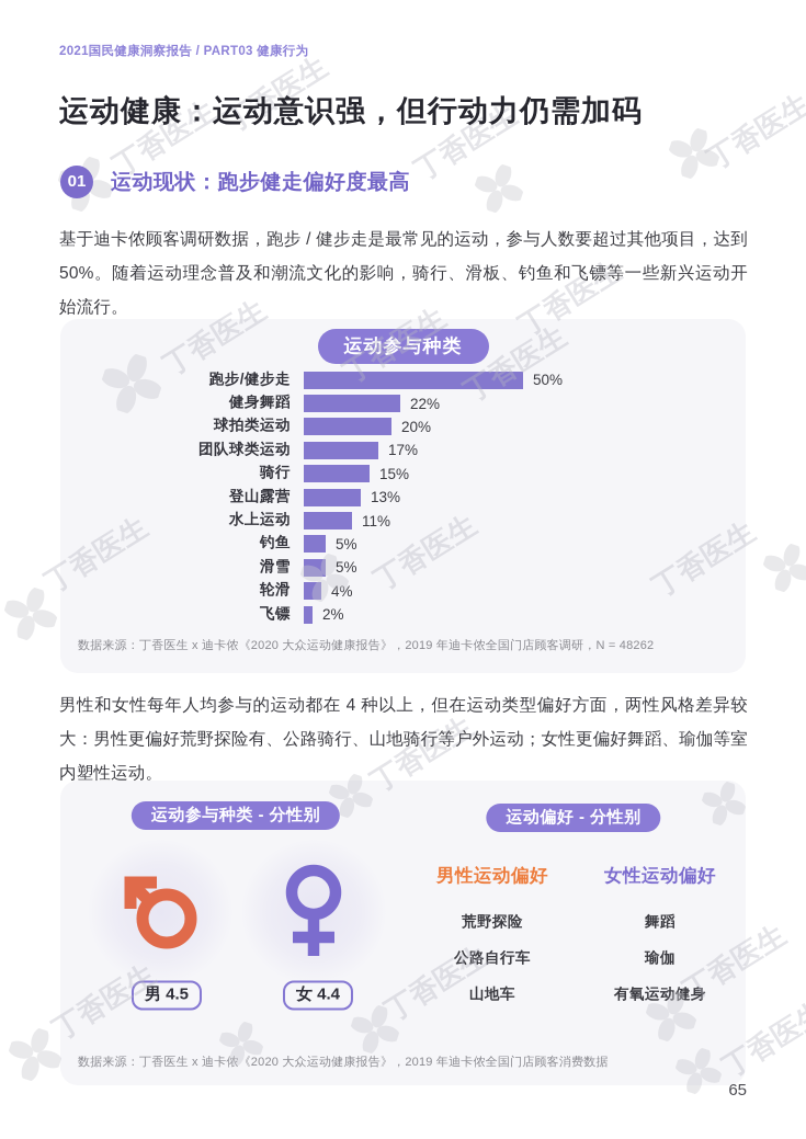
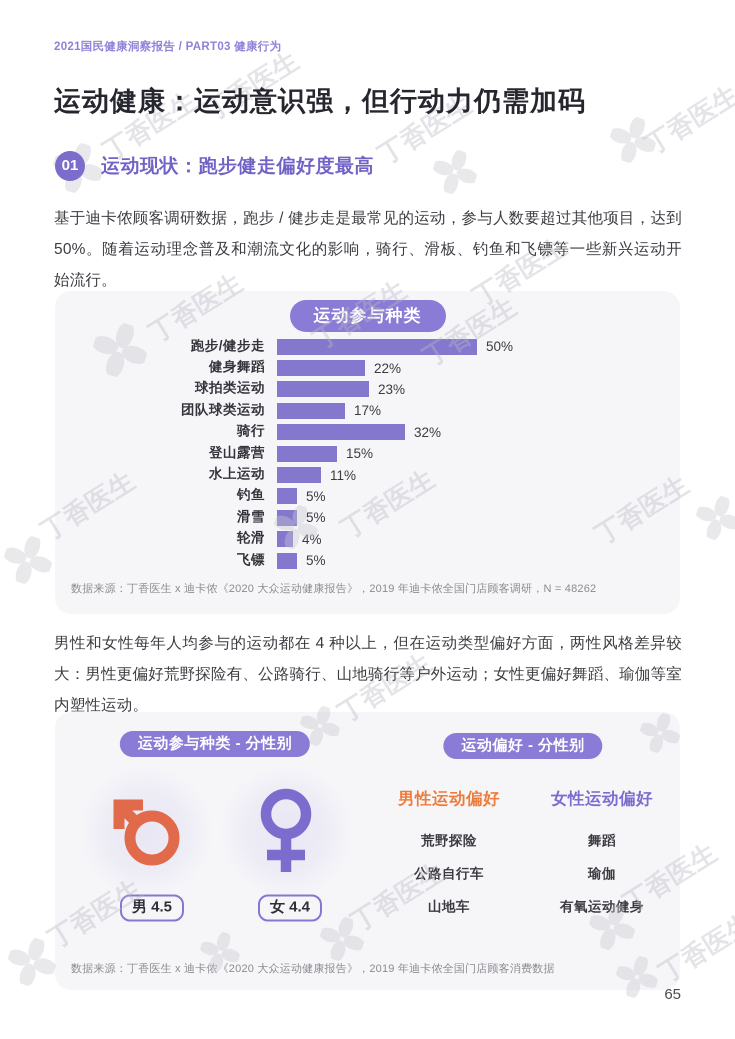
球拍类运动: 20% -> 23%
骑行: 15% -> 32%
登山露营: 13% -> 15%
飞镖: 2% -> 5%
